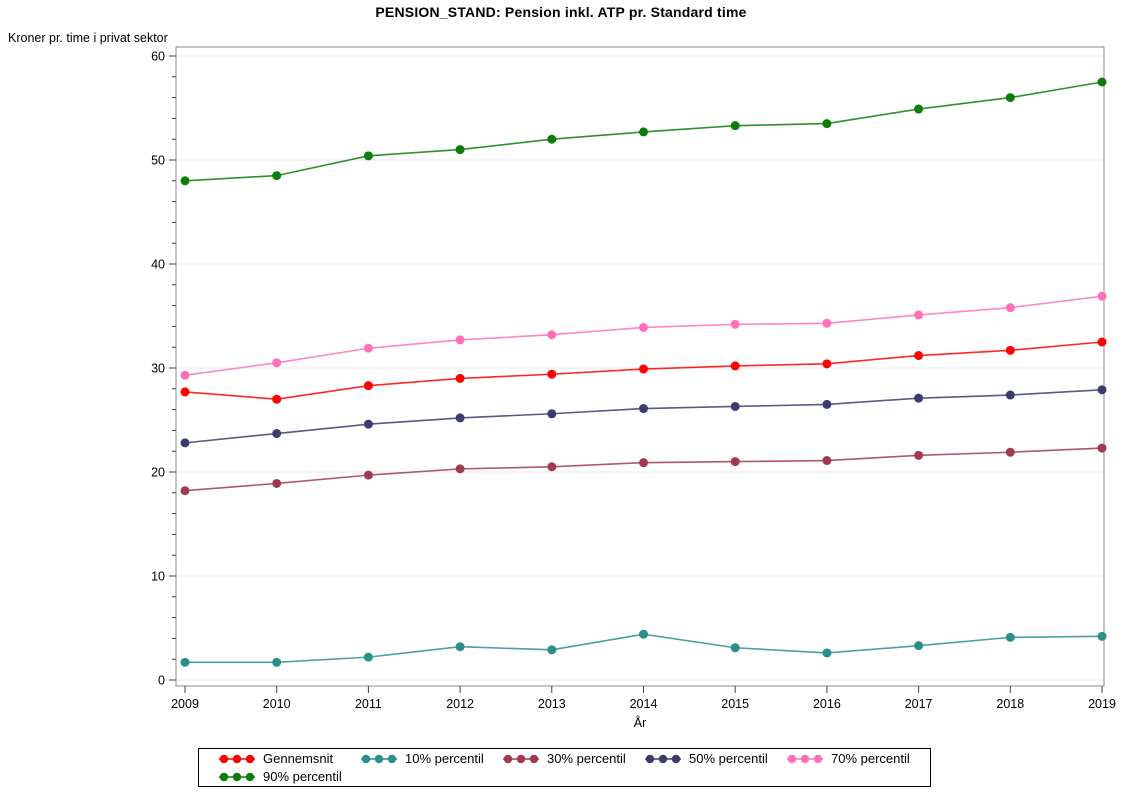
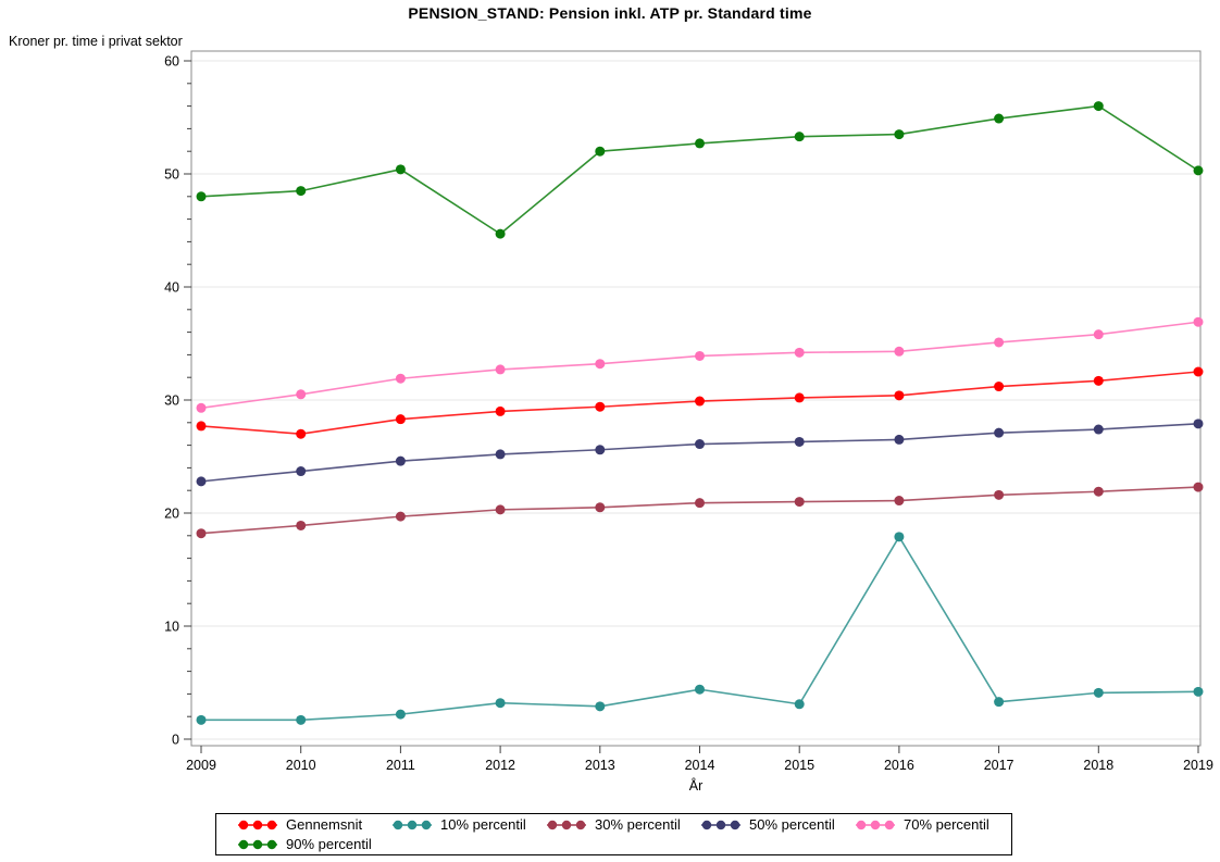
90% percentil/2012: 51.0 -> 44.7
10% percentil/2016: 2.6 -> 17.9
90% percentil/2019: 57.5 -> 50.3
